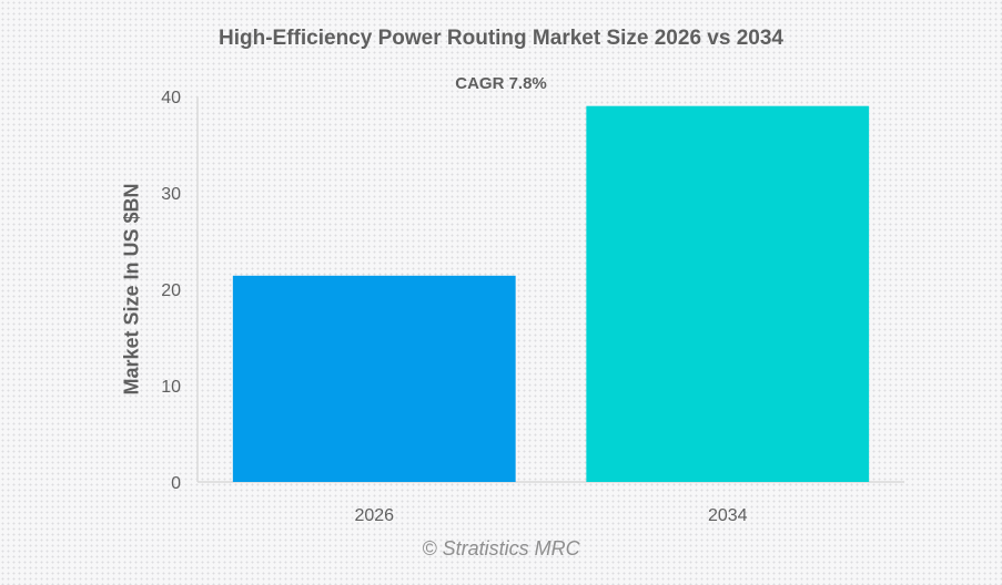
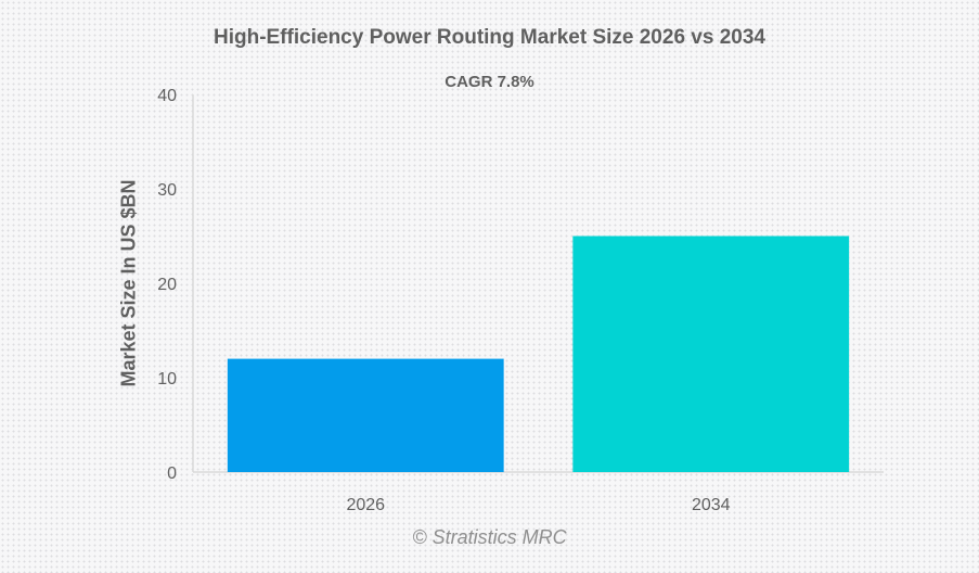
2026: 21 -> 12
2034: 39 -> 25
